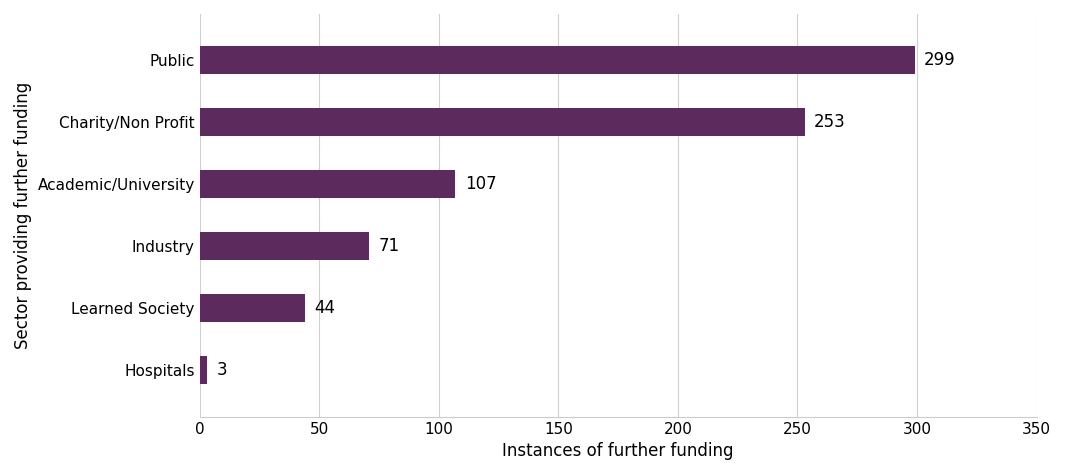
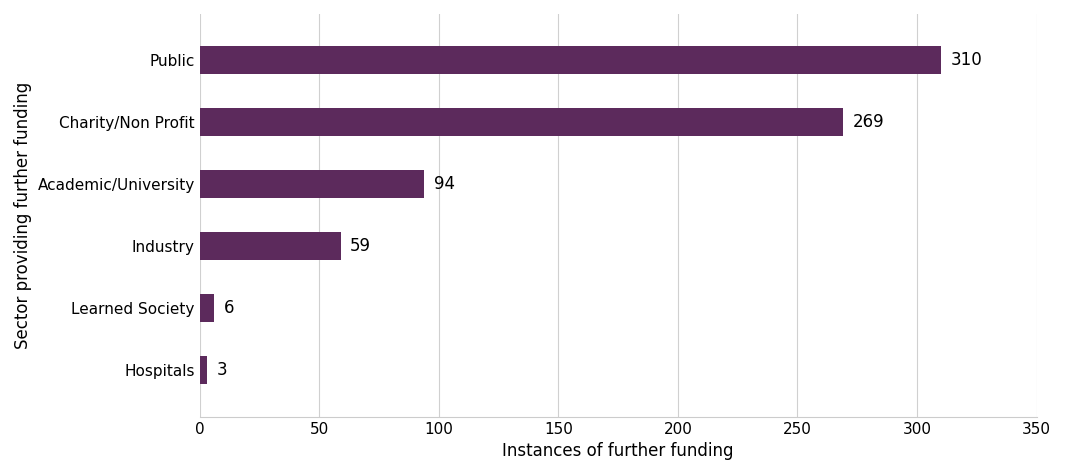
Public: 299 -> 310
Charity/Non Profit: 253 -> 269
Academic/University: 107 -> 94
Industry: 71 -> 59
Learned Society: 44 -> 6
